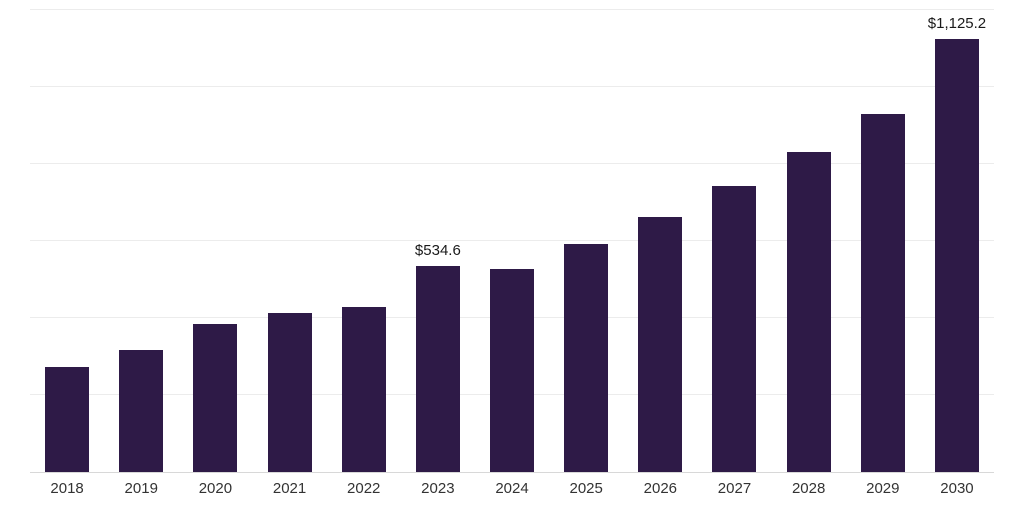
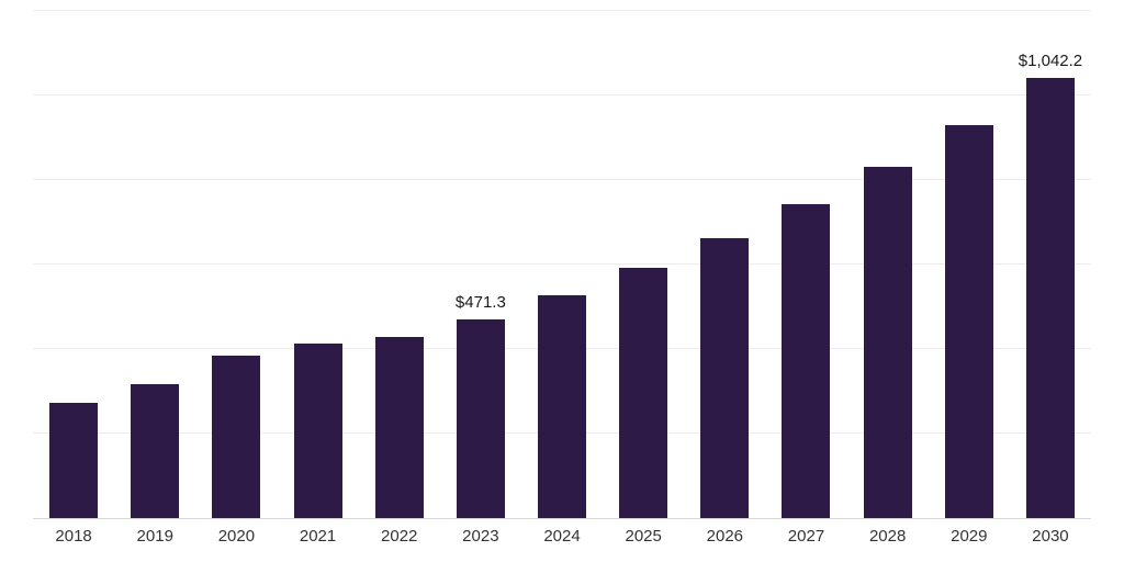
2023: $534.6 -> $471.3
2030: $1,125.2 -> $1,042.2
